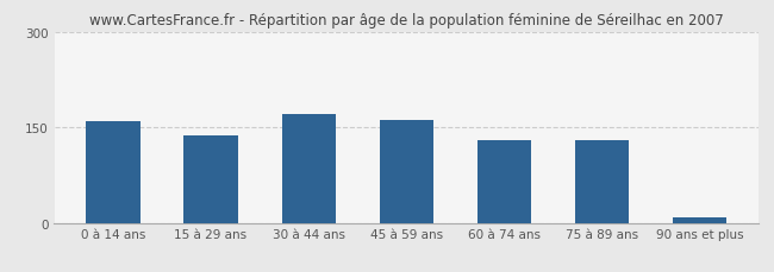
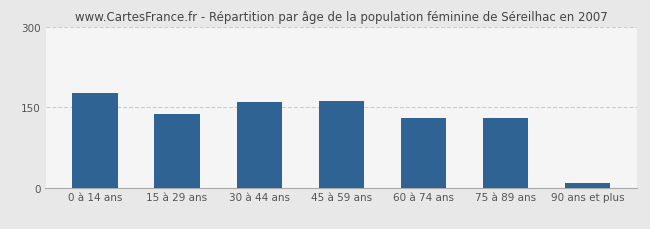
0 à 14 ans: 160 -> 176
30 à 44 ans: 170 -> 160
